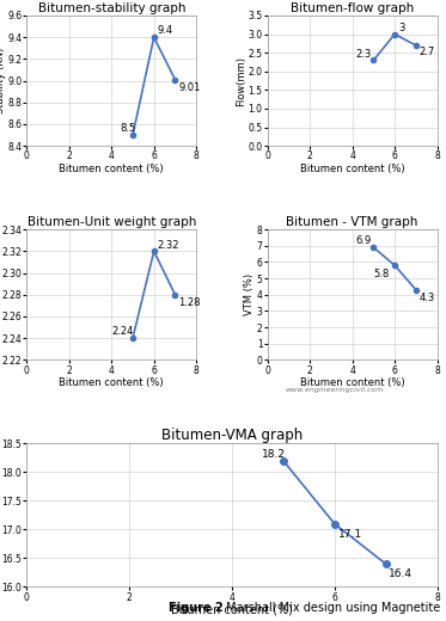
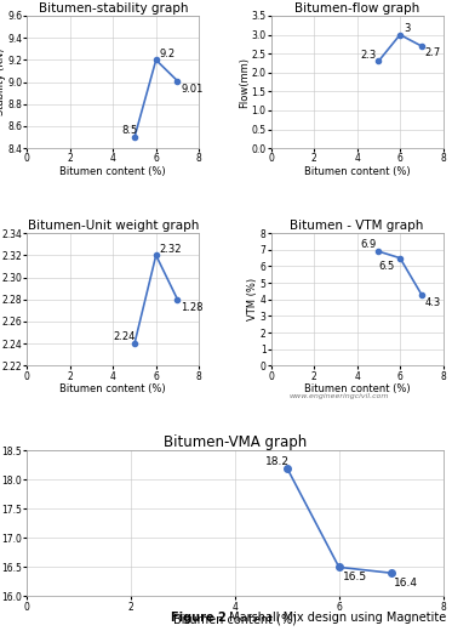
Bitumen-stability graph/6: 9.4 -> 9.2
Bitumen - VTM graph/6: 5.8 -> 6.5
Bitumen-VMA graph/6: 17.1 -> 16.5
